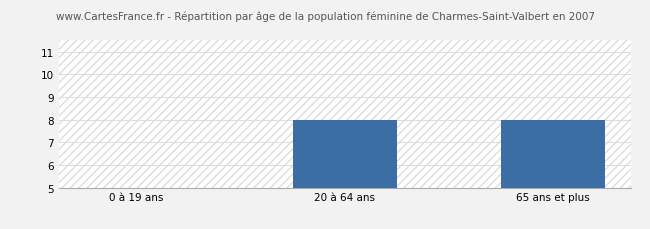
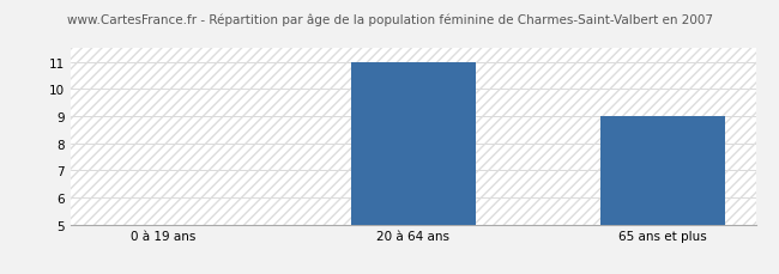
20 à 64 ans: 8.00 -> 11.00
65 ans et plus: 8.00 -> 9.00
